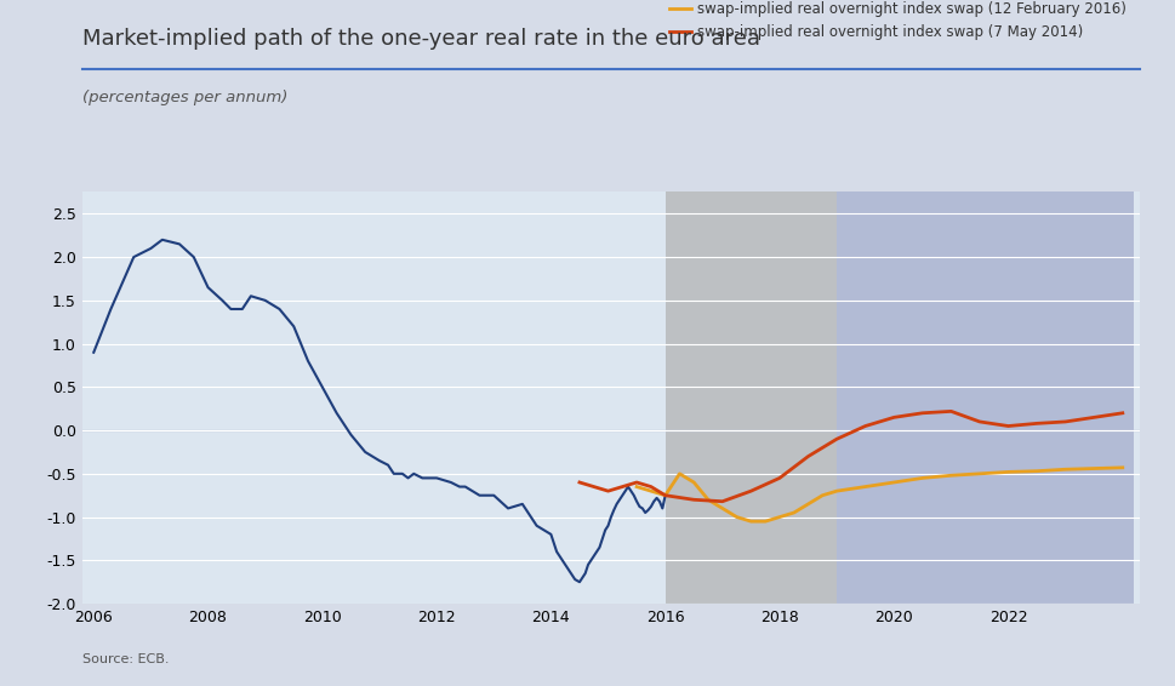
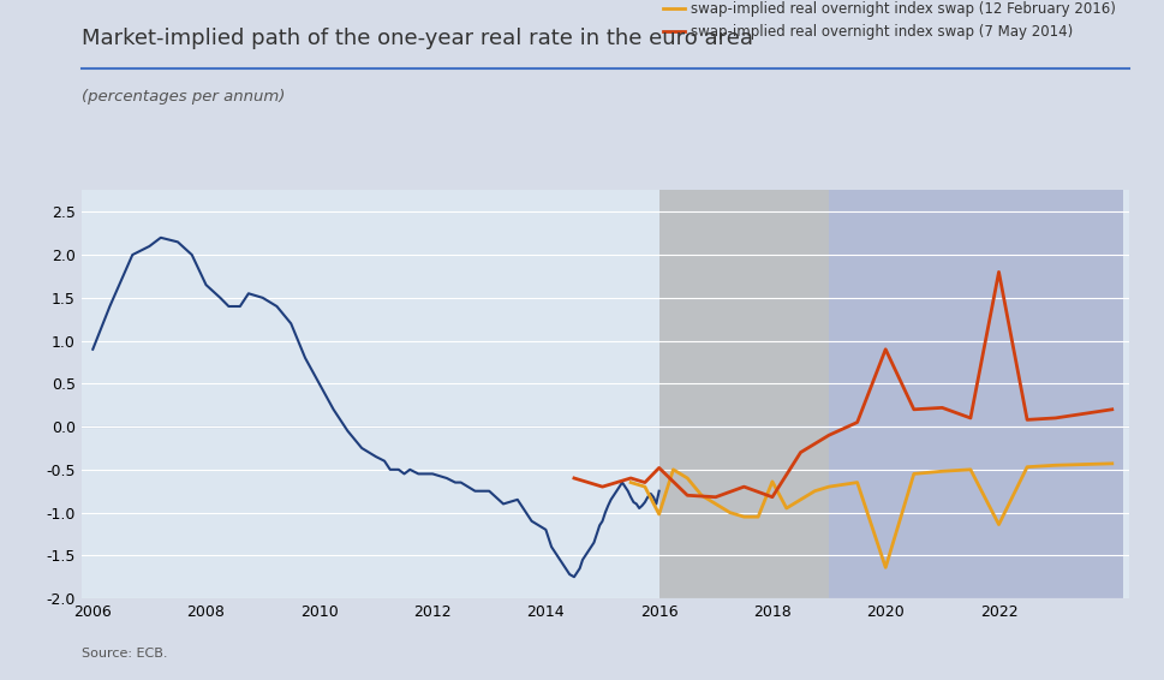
swap-implied real overnight index swap (12 February 2016)/2016: -0.75 -> -1.02
swap-implied real overnight index swap (7 May 2014)/2016: -0.75 -> -0.48
swap-implied real overnight index swap (12 February 2016)/2018: -1.00 -> -0.64
swap-implied real overnight index swap (7 May 2014)/2018: -0.55 -> -0.82
swap-implied real overnight index swap (12 February 2016)/2020: -0.60 -> -1.64
swap-implied real overnight index swap (7 May 2014)/2020: 0.15 -> 0.90
swap-implied real overnight index swap (12 February 2016)/2022: -0.48 -> -1.14
swap-implied real overnight index swap (7 May 2014)/2022: 0.05 -> 1.80
